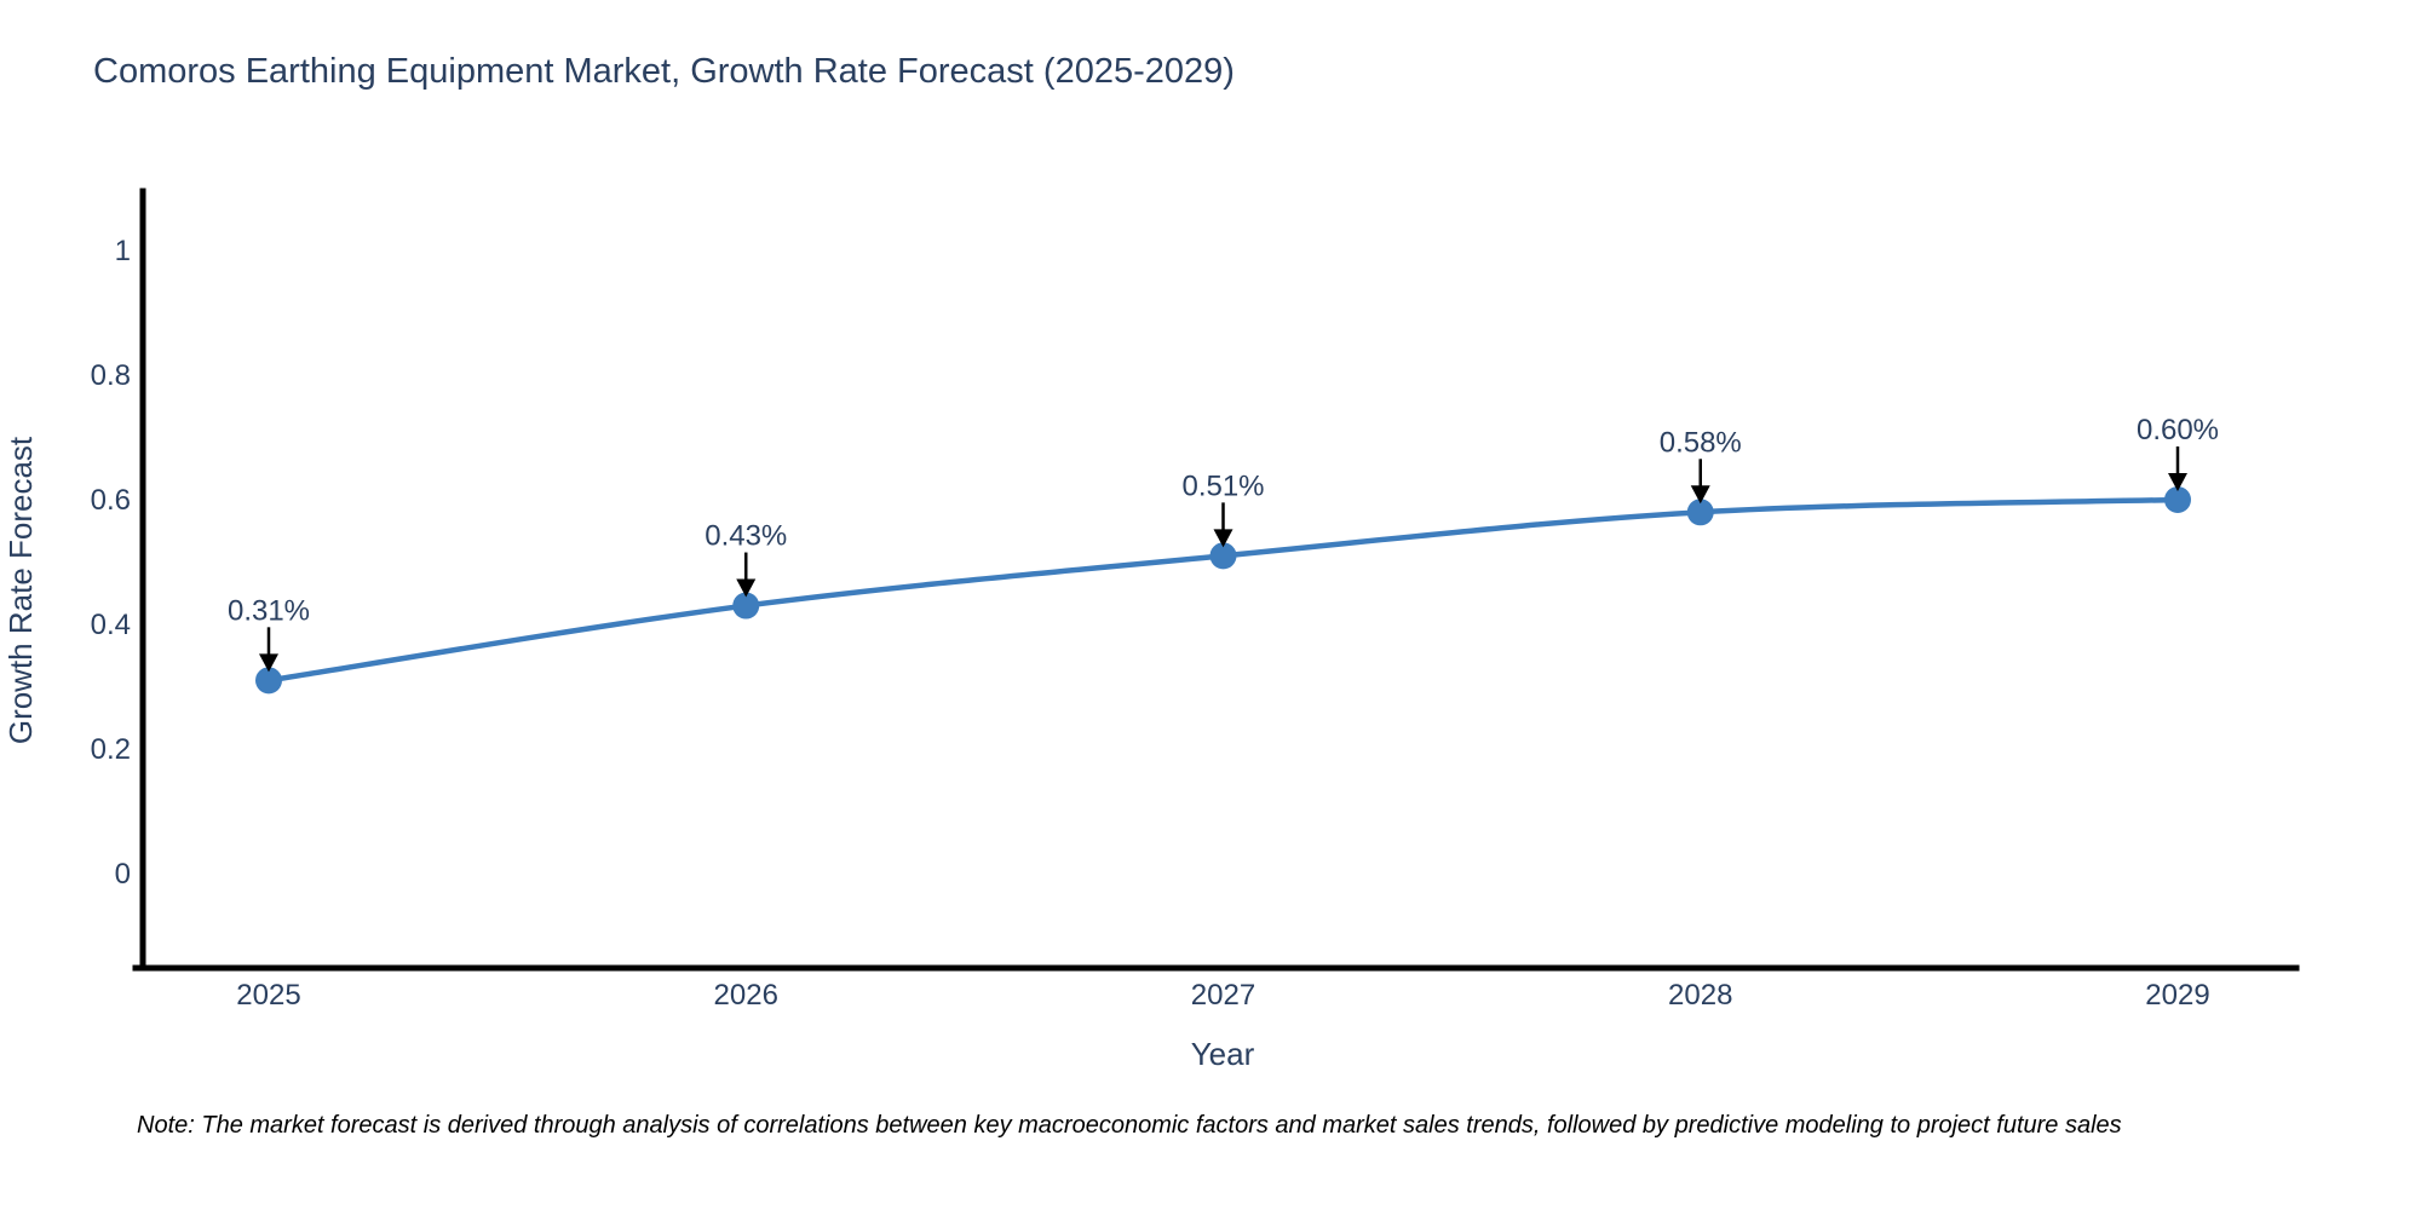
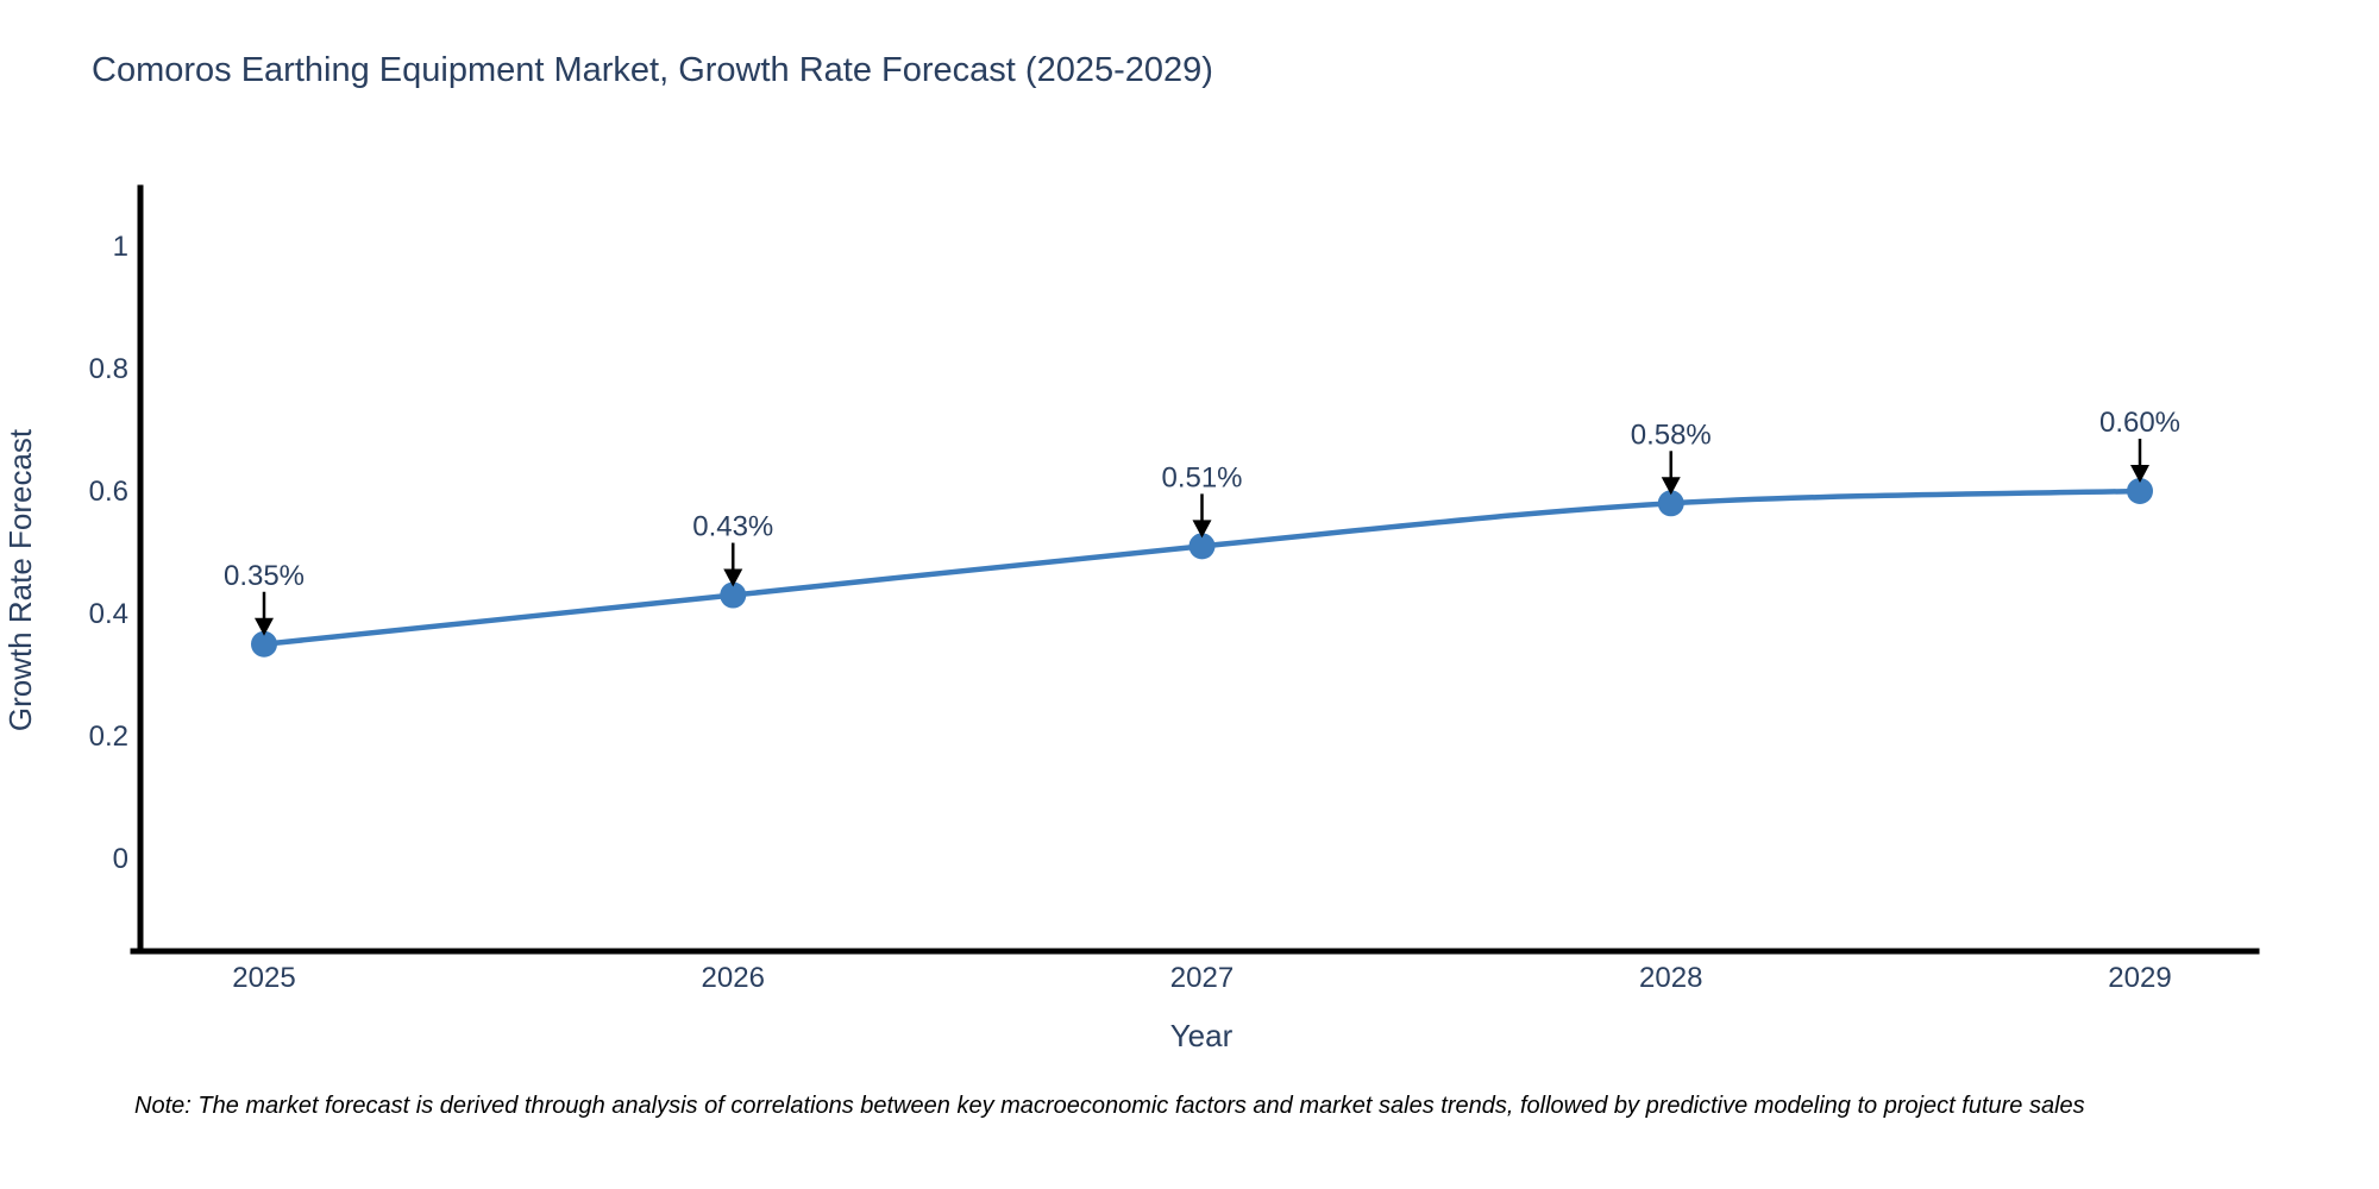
2025: 0.31% -> 0.35%
